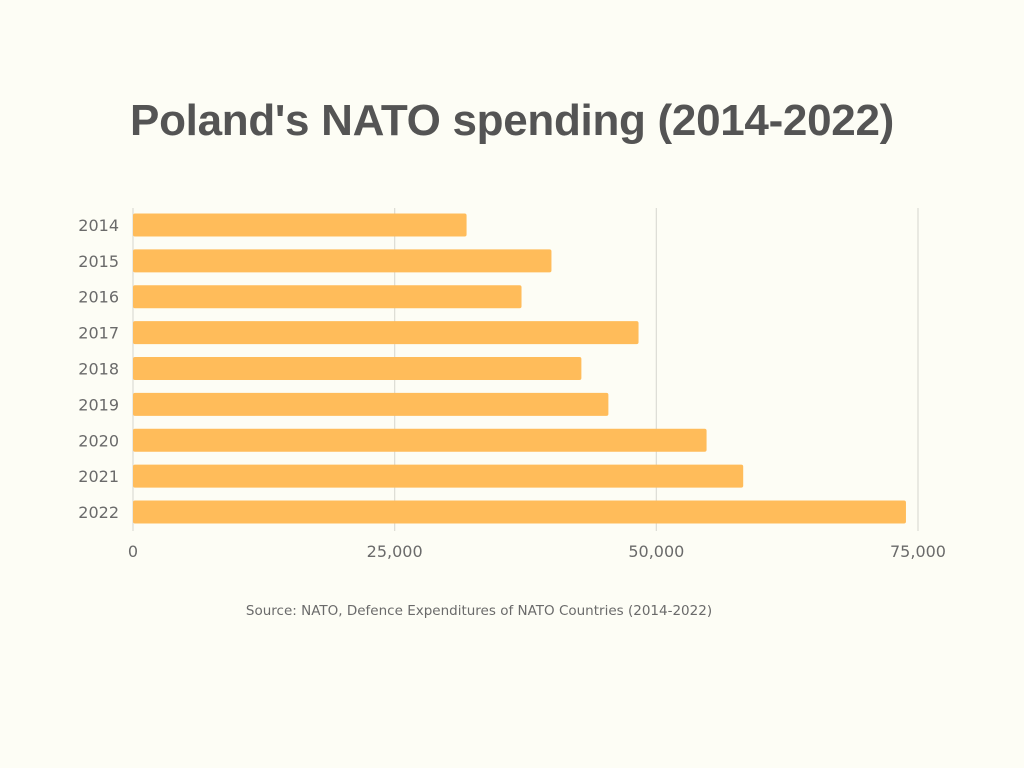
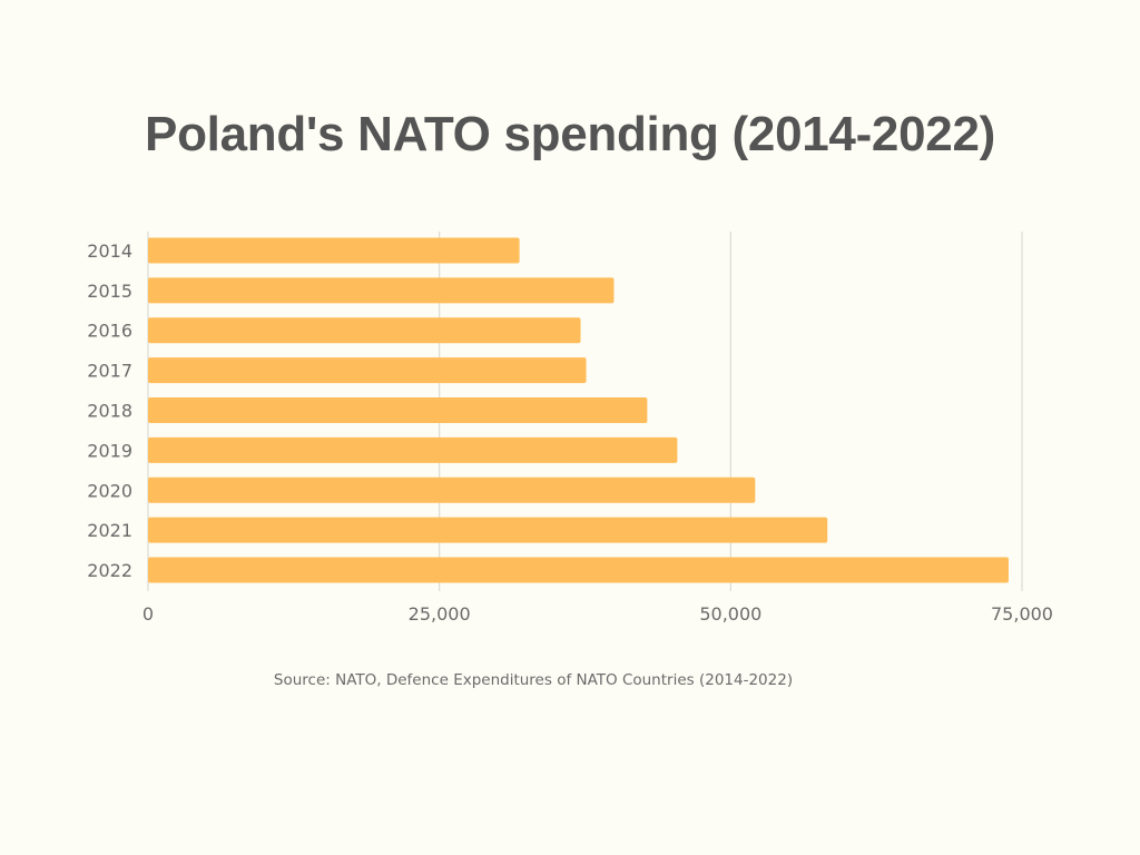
2017: 48300 -> 37600
2020: 54800 -> 52100
